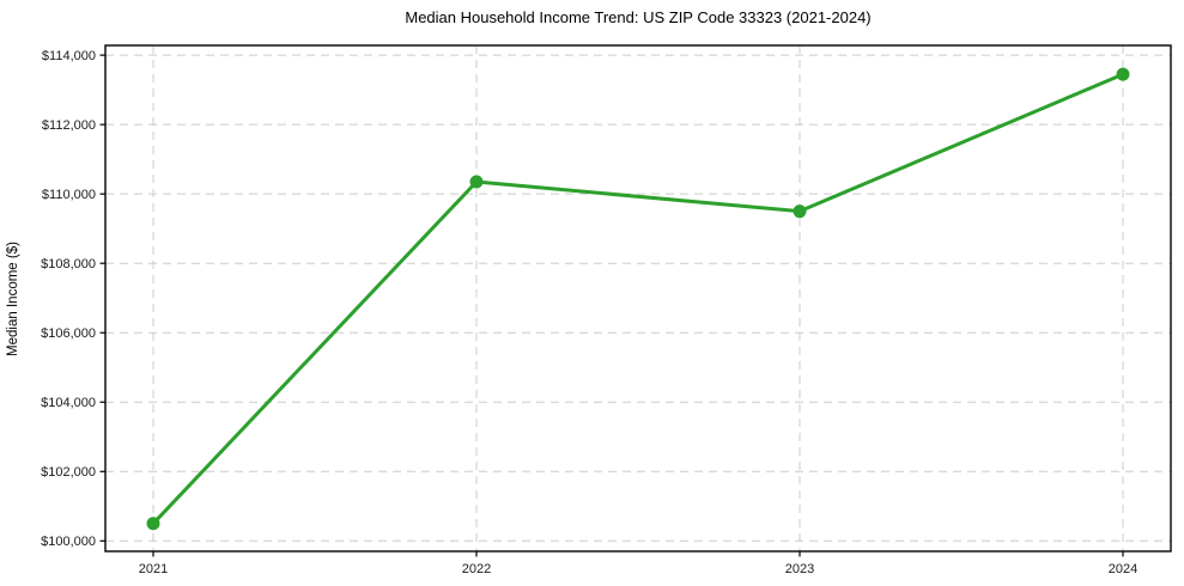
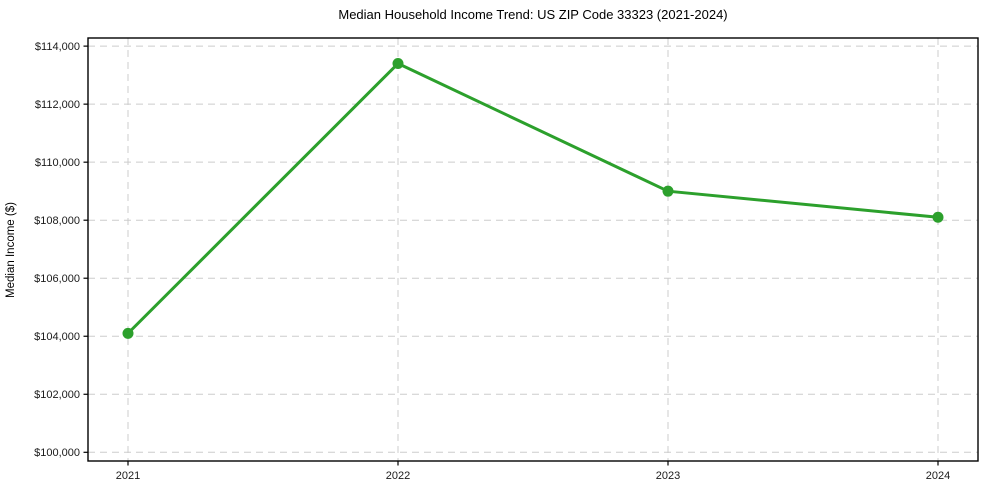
2021: $100500 -> $104100
2022: $110400 -> $113400
2023: $109500 -> $109000
2024: $113400 -> $108100
